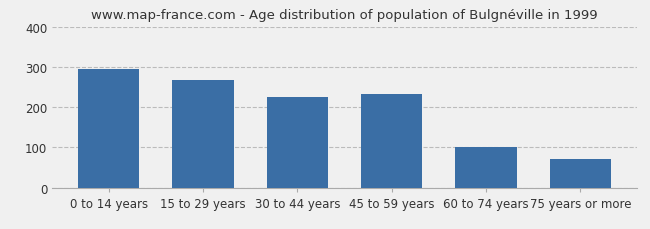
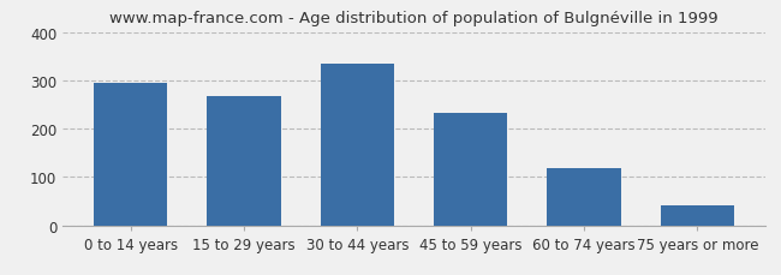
30 to 44 years: 225 -> 335
60 to 74 years: 100 -> 119
75 years or more: 70 -> 42
